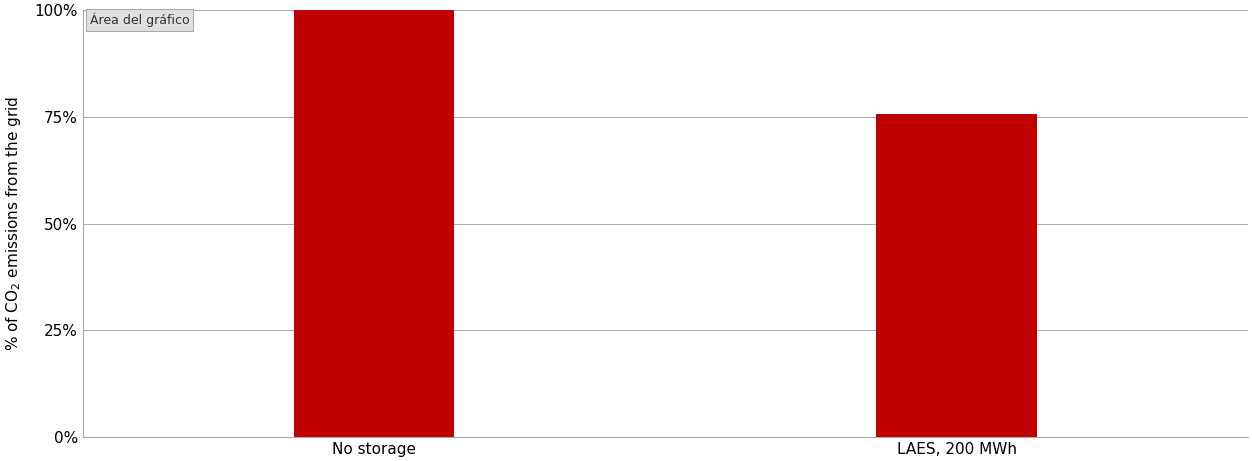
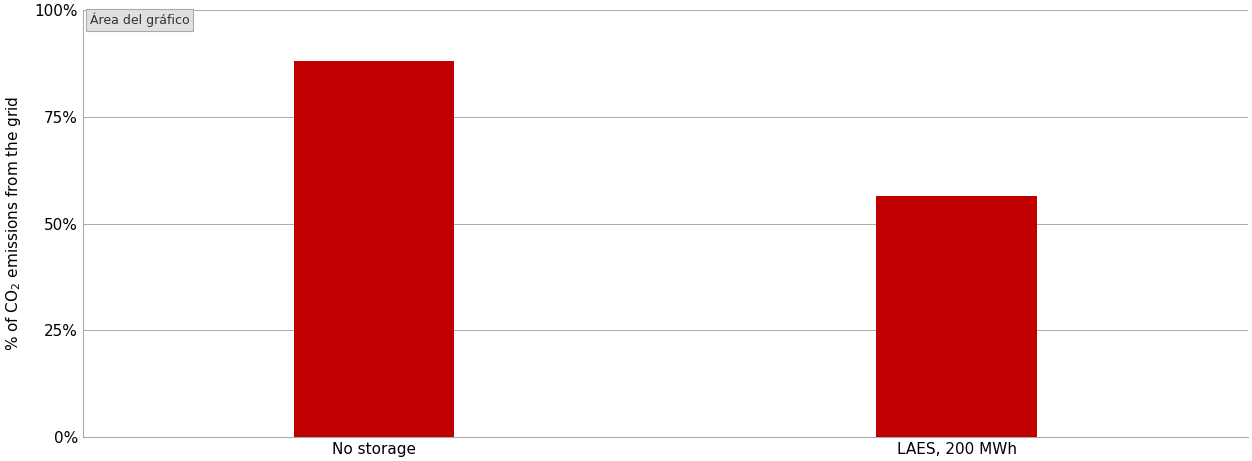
No storage: 100.0% -> 88.0%
LAES, 200 MWh: 75.7% -> 56.5%
